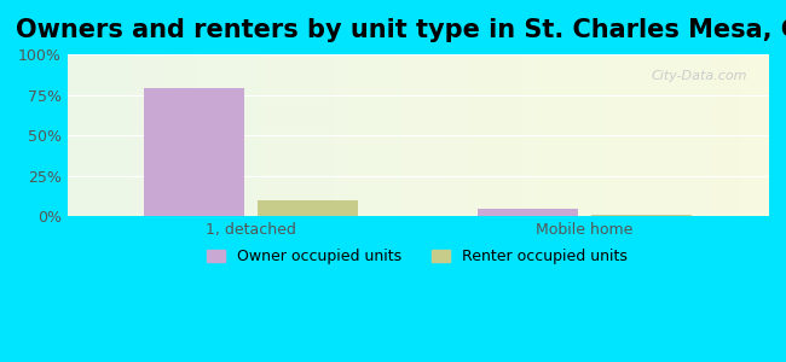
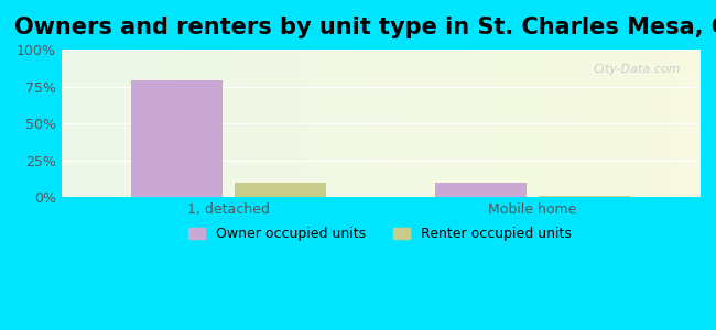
Owner occupied units/Mobile home: 5% -> 10%
